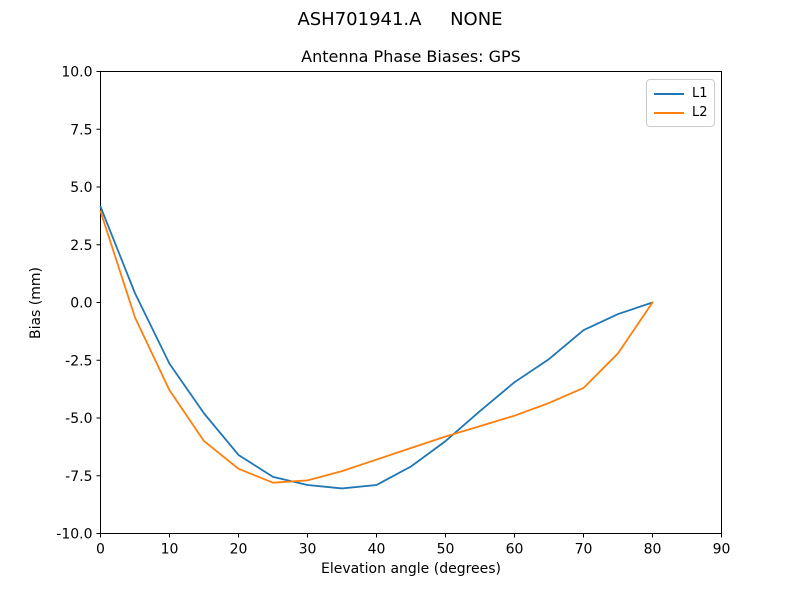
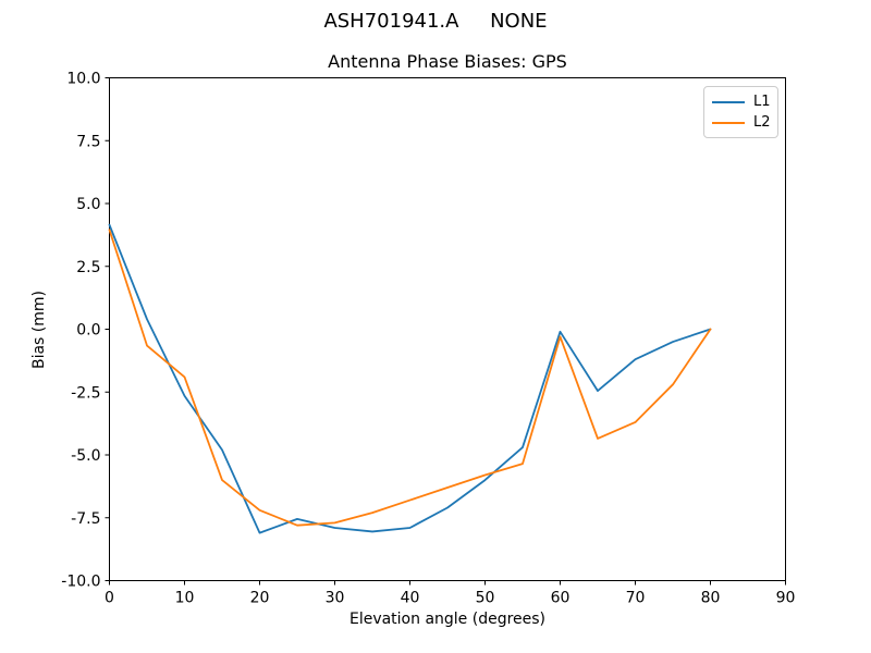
L2/10: -3.8 -> -1.9
L1/20: -6.6 -> -8.1
L1/60: -3.5 -> -0.1
L2/60: -4.9 -> -0.3
